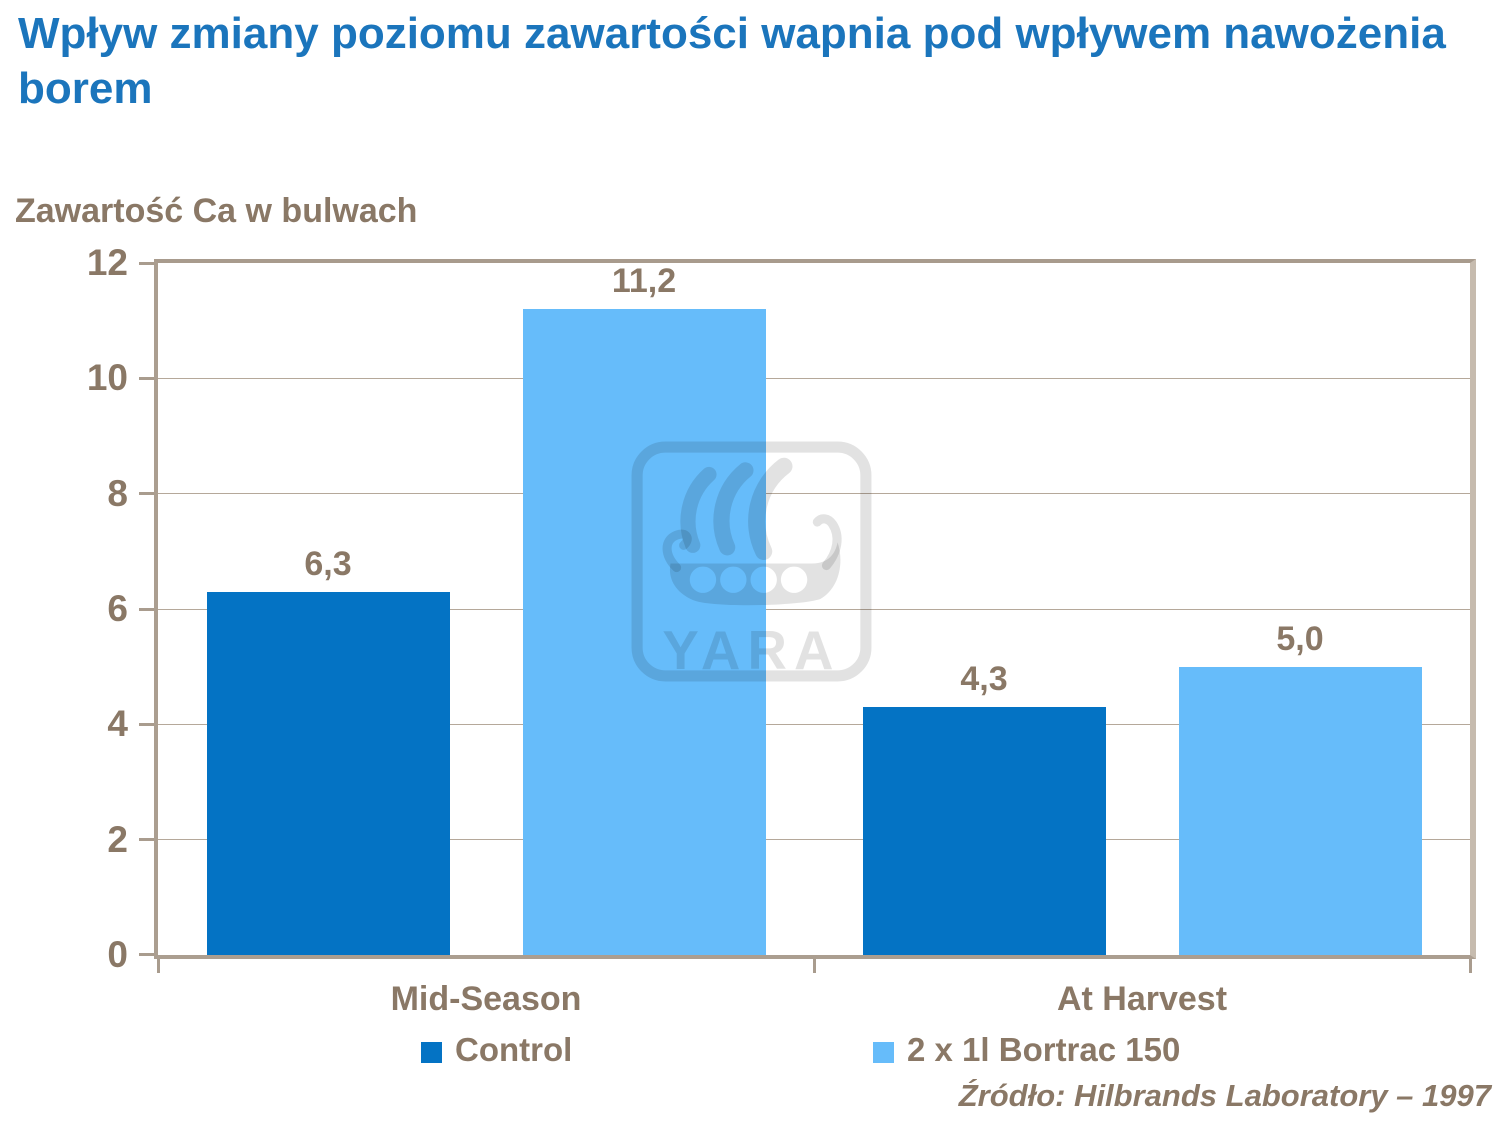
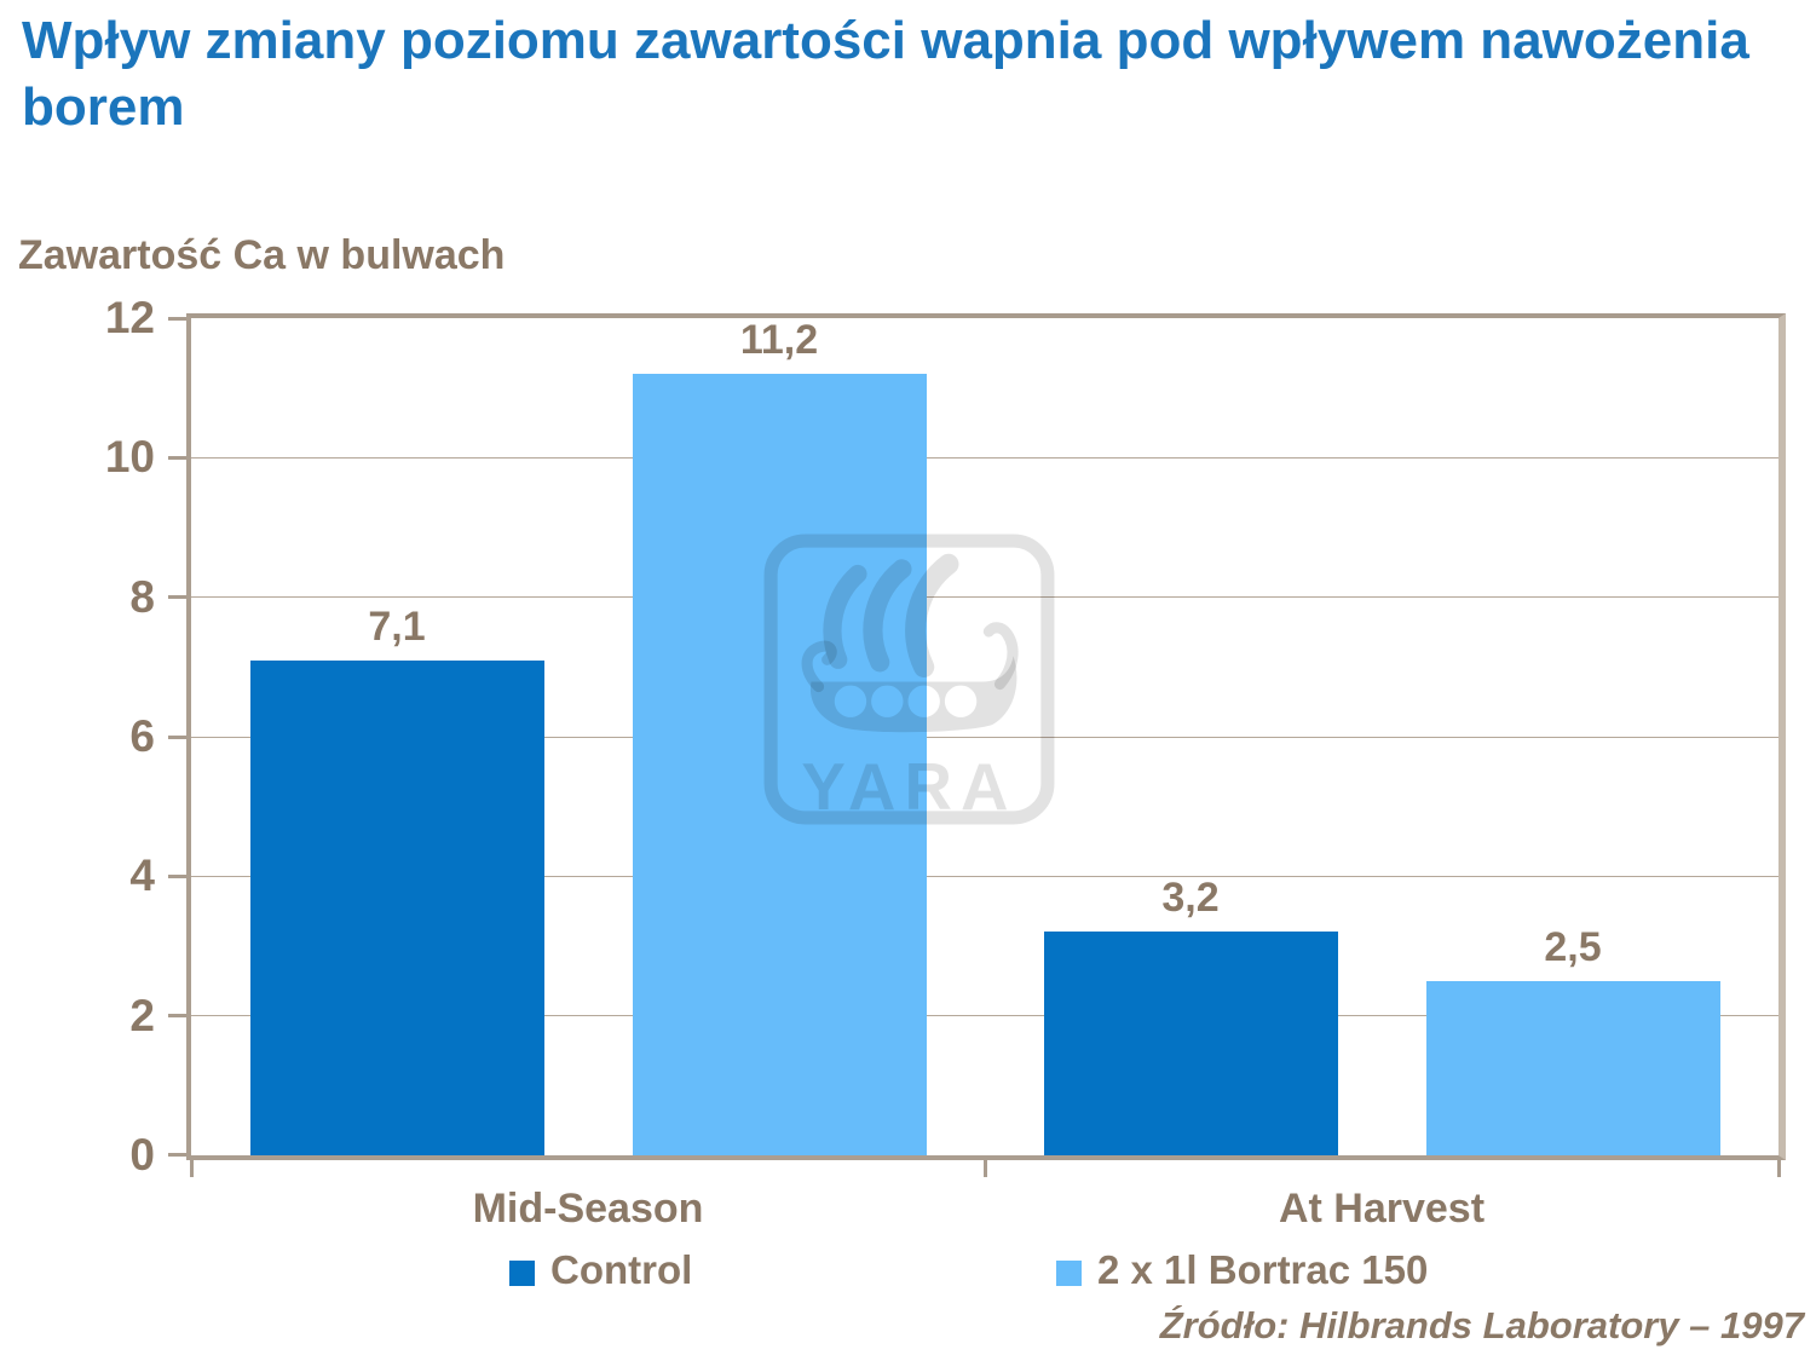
Control/Mid-Season: 6,3 -> 7,1
Control/At Harvest: 4,3 -> 3,2
2 x 1l Bortrac 150/At Harvest: 5,0 -> 2,5
